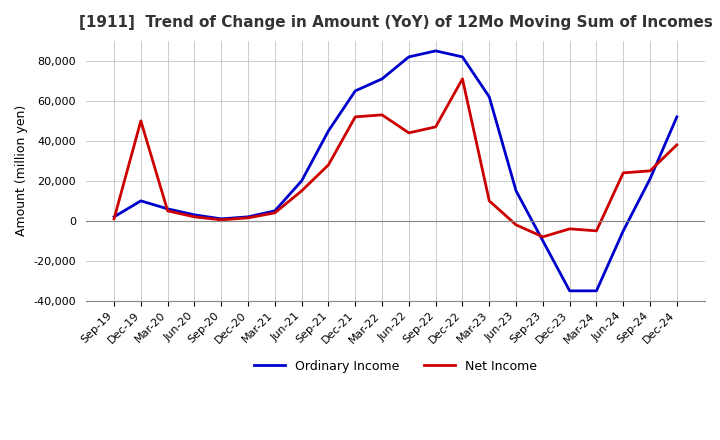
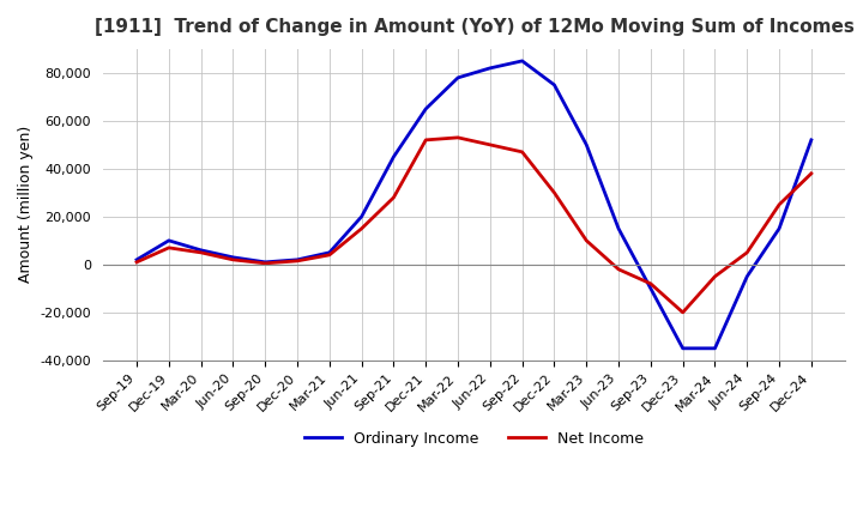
Net Income/Dec-19: 50,000 -> 7,000
Ordinary Income/Mar-22: 71,000 -> 78,000
Net Income/Jun-22: 44,000 -> 50,000
Ordinary Income/Dec-22: 82,000 -> 75,000
Net Income/Dec-22: 71,000 -> 30,000
Ordinary Income/Mar-23: 62,000 -> 50,000
Net Income/Dec-23: -4,000 -> -20,000
Net Income/Jun-24: 24,000 -> 5,000
Ordinary Income/Sep-24: 21,000 -> 15,000
